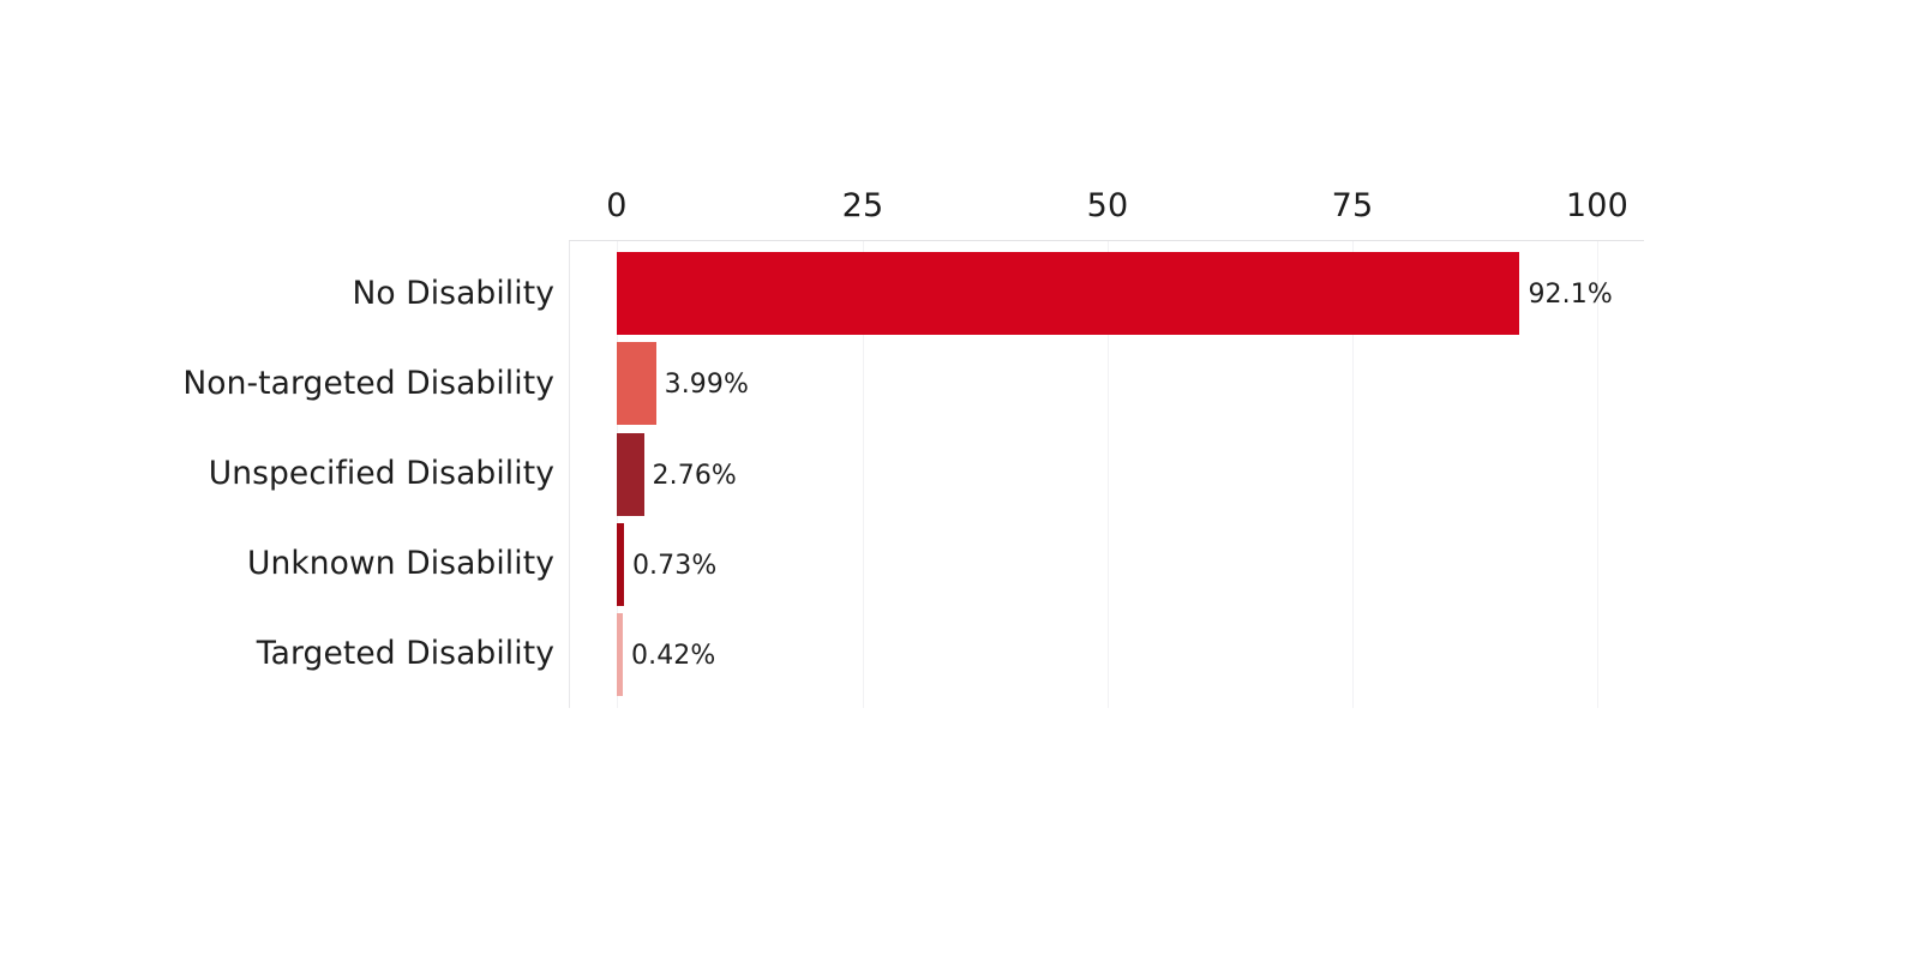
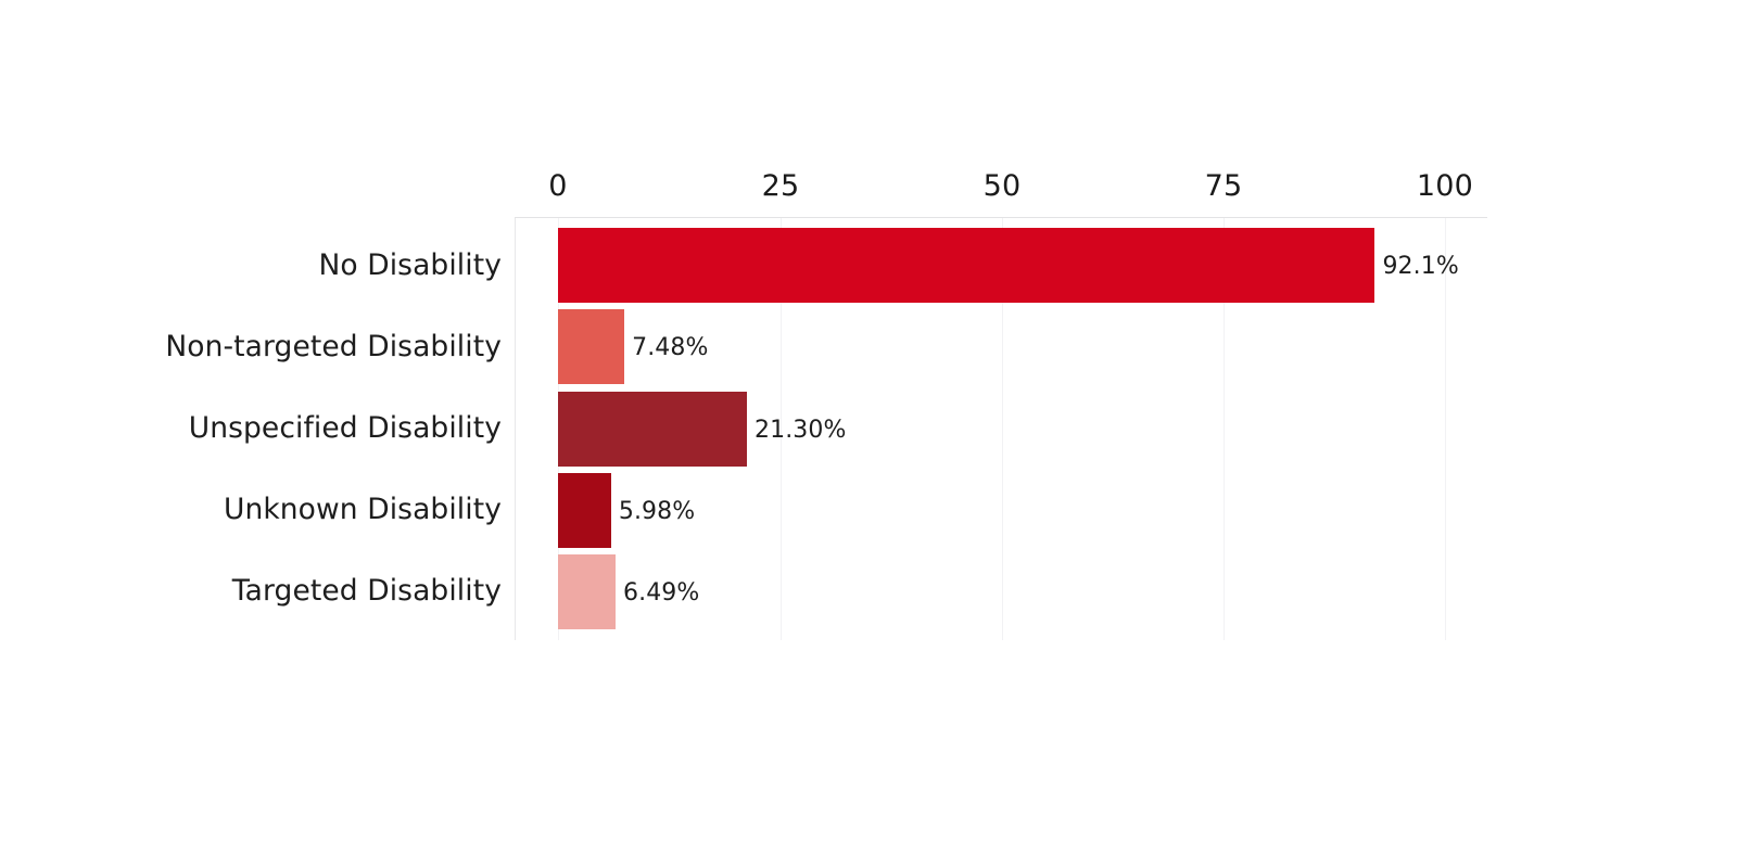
Non-targeted Disability: 3.99% -> 7.48%
Unspecified Disability: 2.76% -> 21.30%
Unknown Disability: 0.73% -> 5.98%
Targeted Disability: 0.42% -> 6.49%
